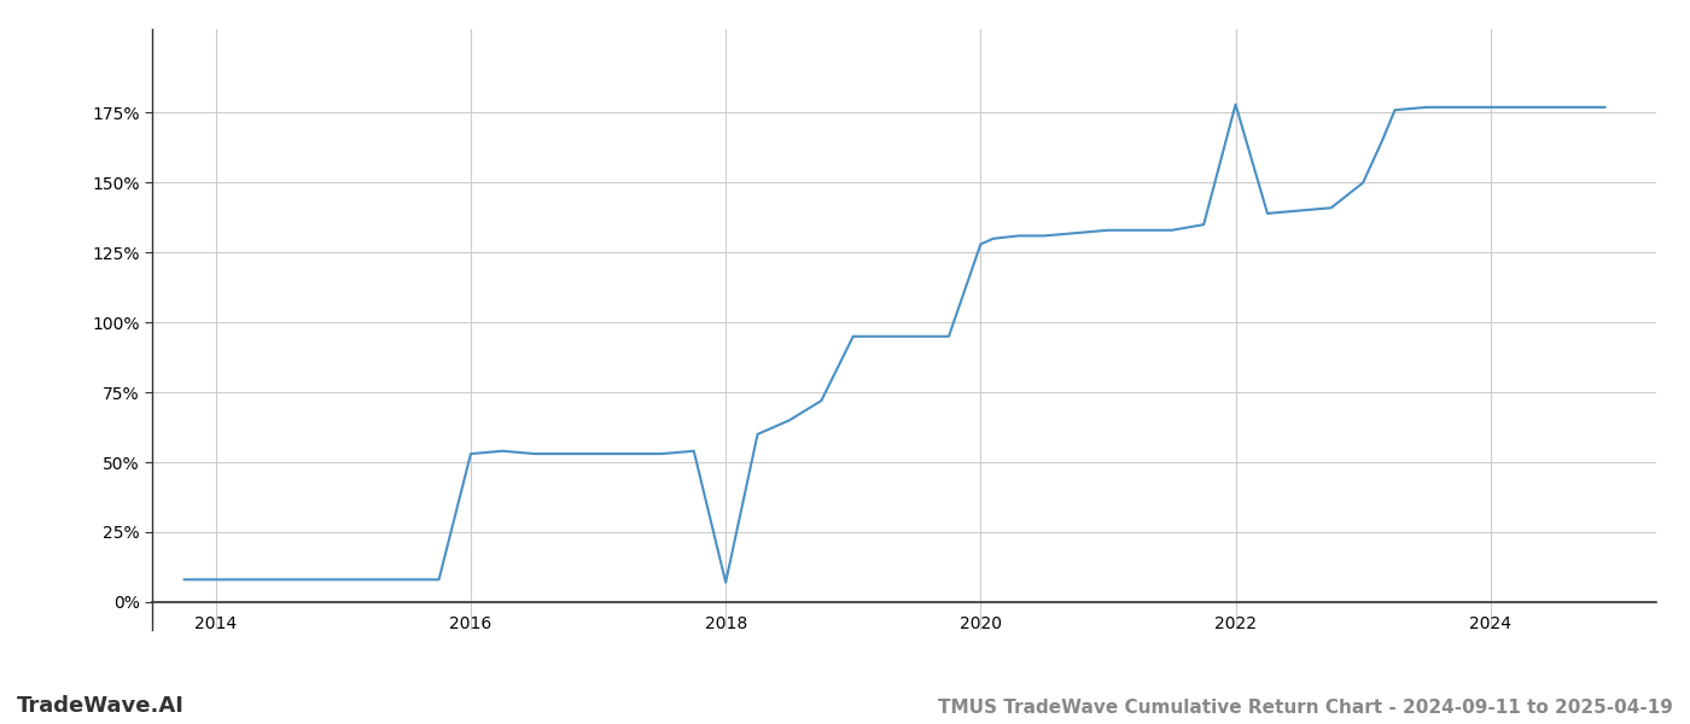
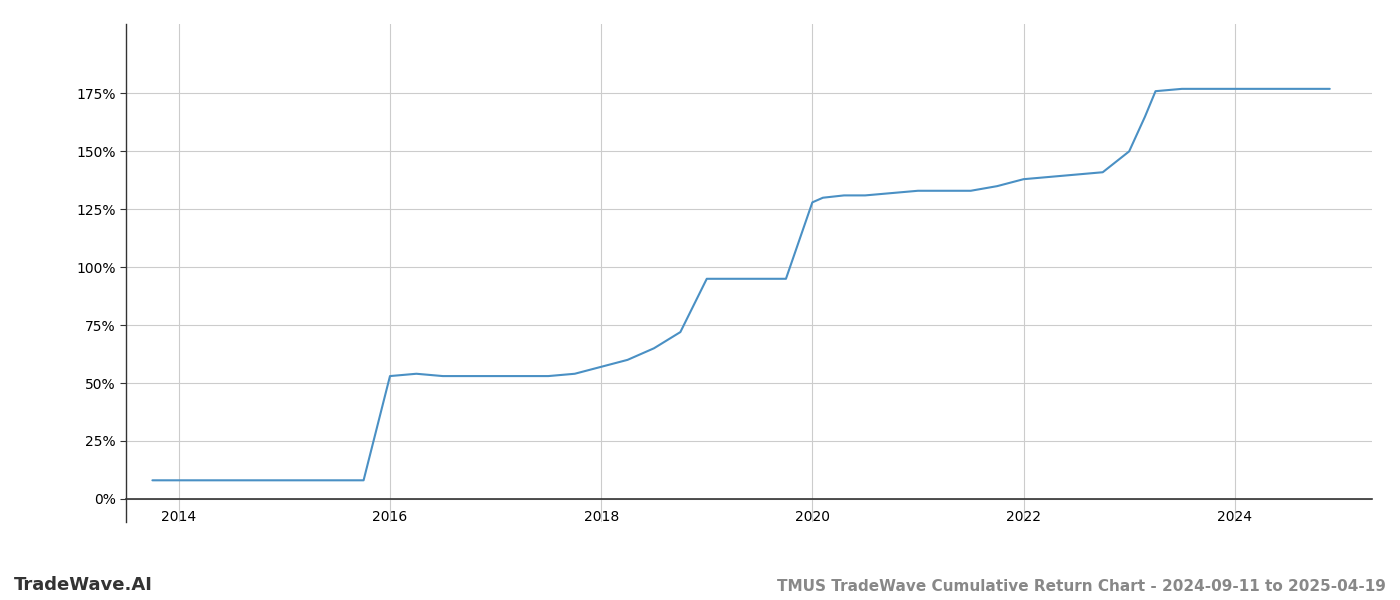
2018: 7% -> 57%
2022: 178% -> 138%
